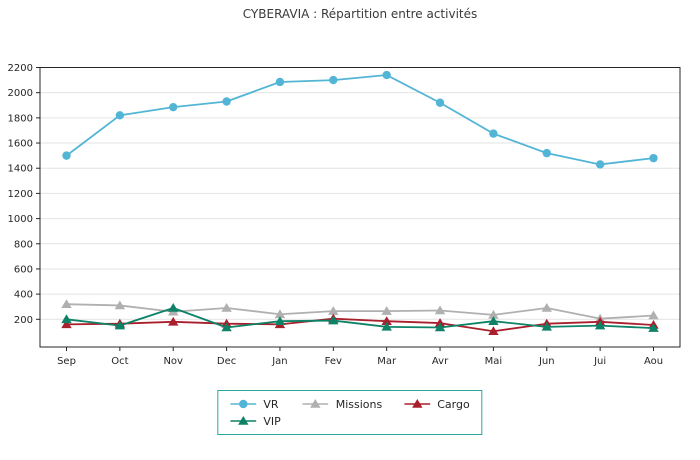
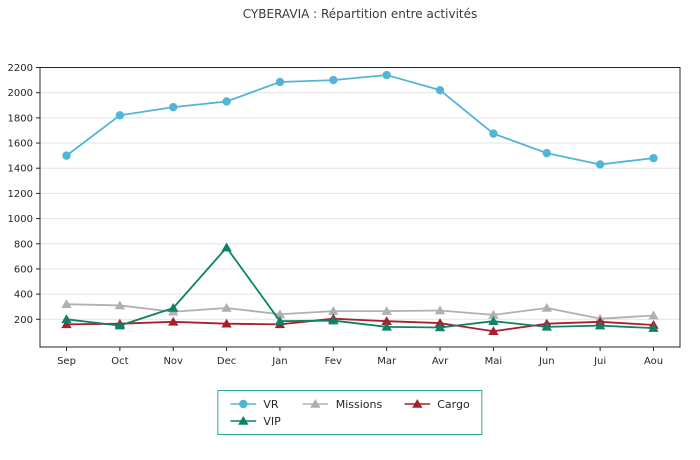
VIP/Dec: 140 -> 770
VR/Avr: 1920 -> 2020
